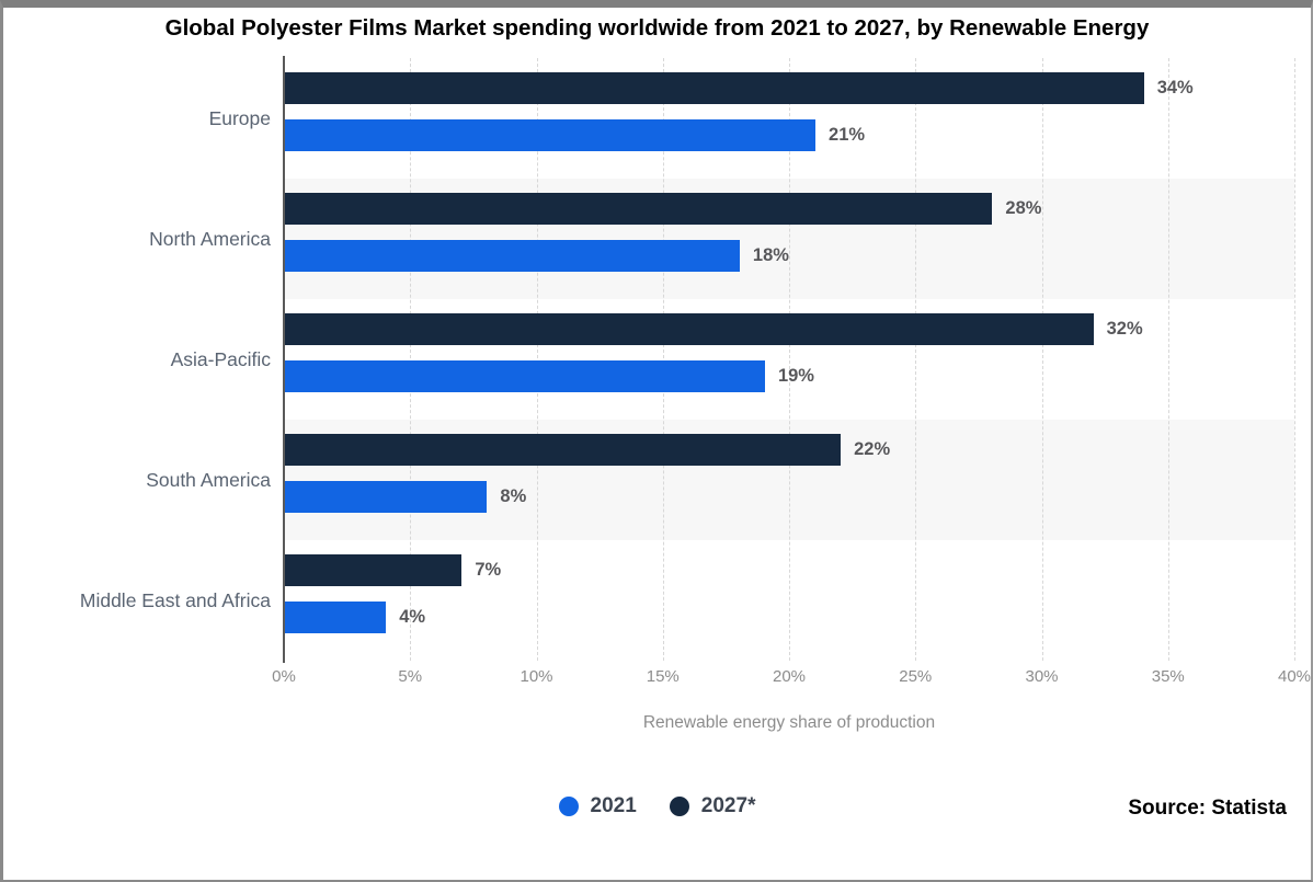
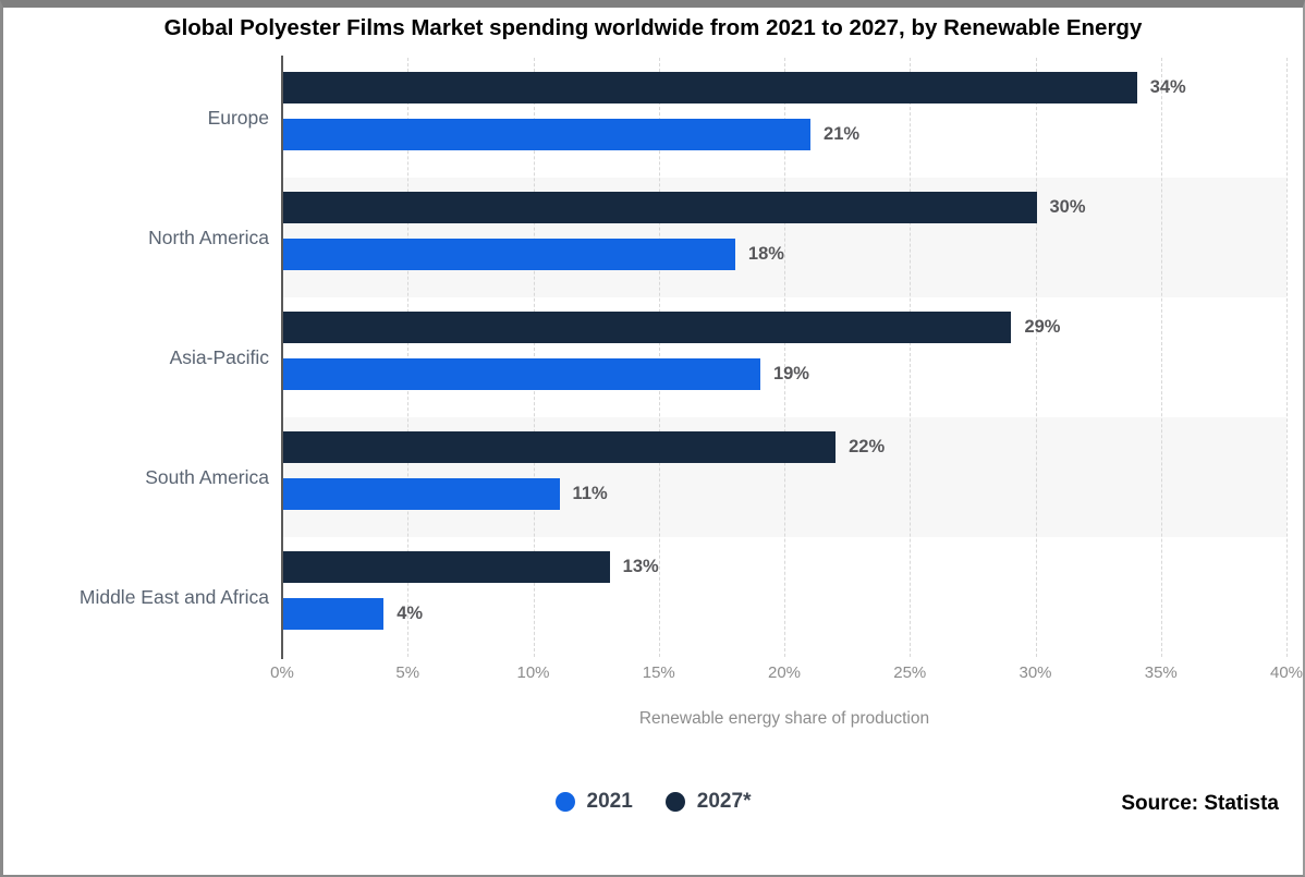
2027*/North America: 28% -> 30%
2027*/Asia-Pacific: 32% -> 29%
2021/South America: 8% -> 11%
2027*/Middle East and Africa: 7% -> 13%
